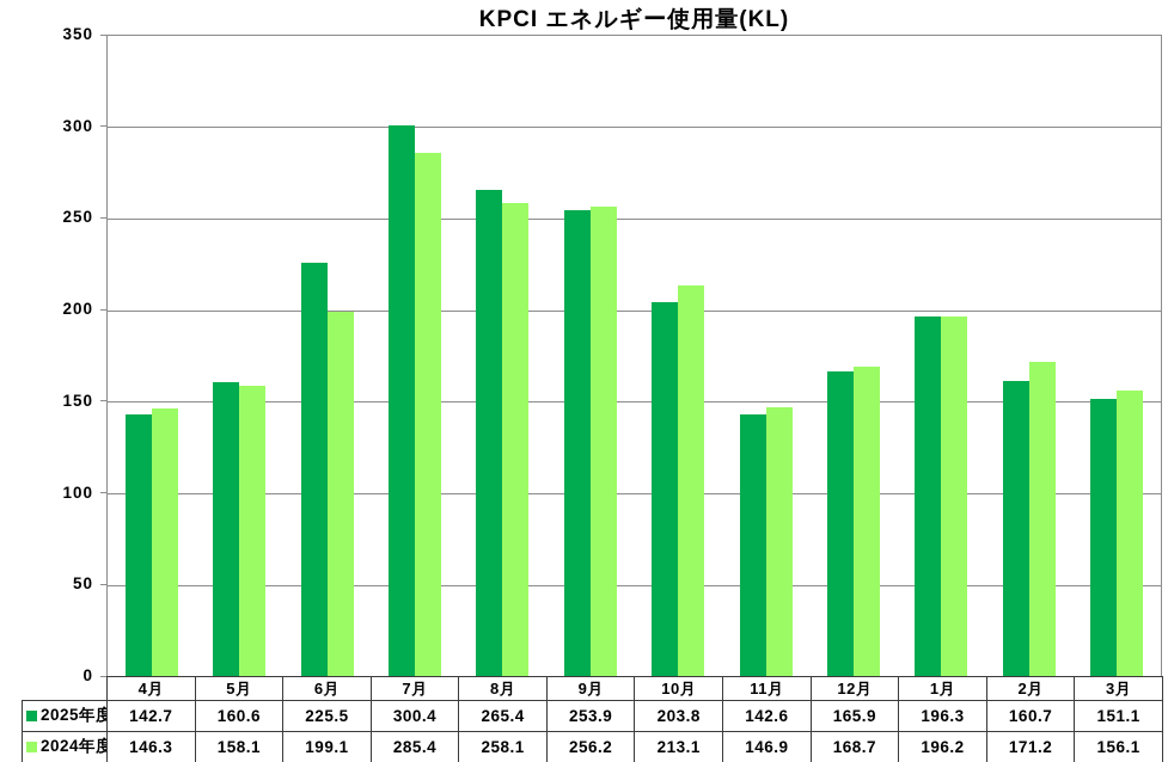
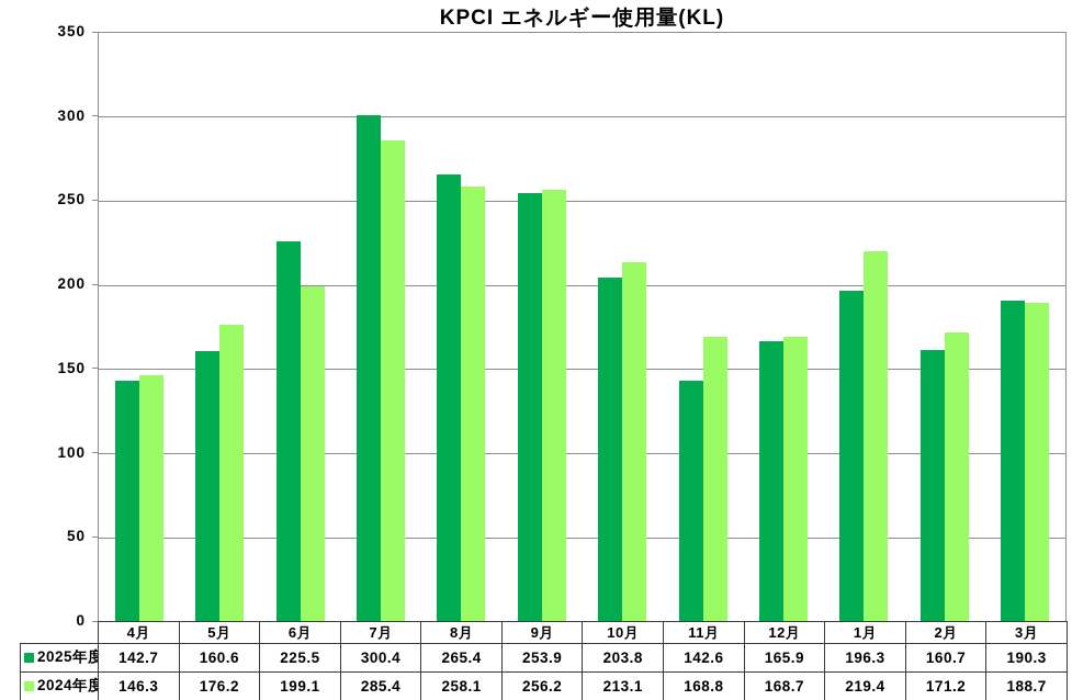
2024年度/5月: 158.1 -> 176.2
2024年度/11月: 146.9 -> 168.8
2024年度/1月: 196.2 -> 219.4
2025年度/3月: 151.1 -> 190.3
2024年度/3月: 156.1 -> 188.7
